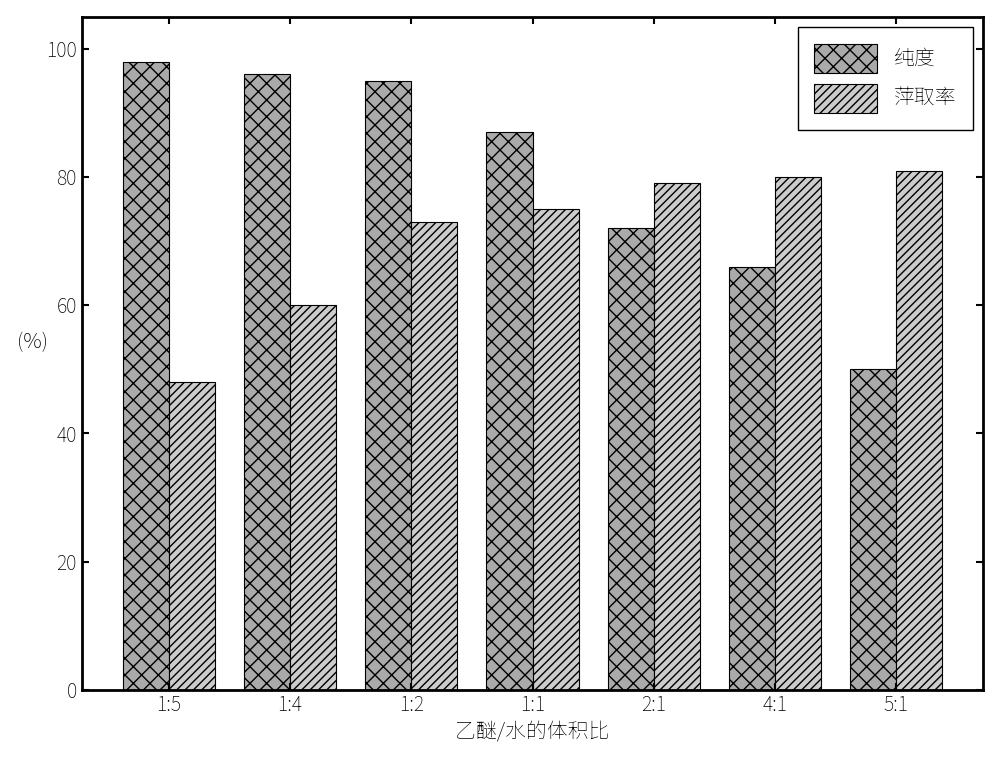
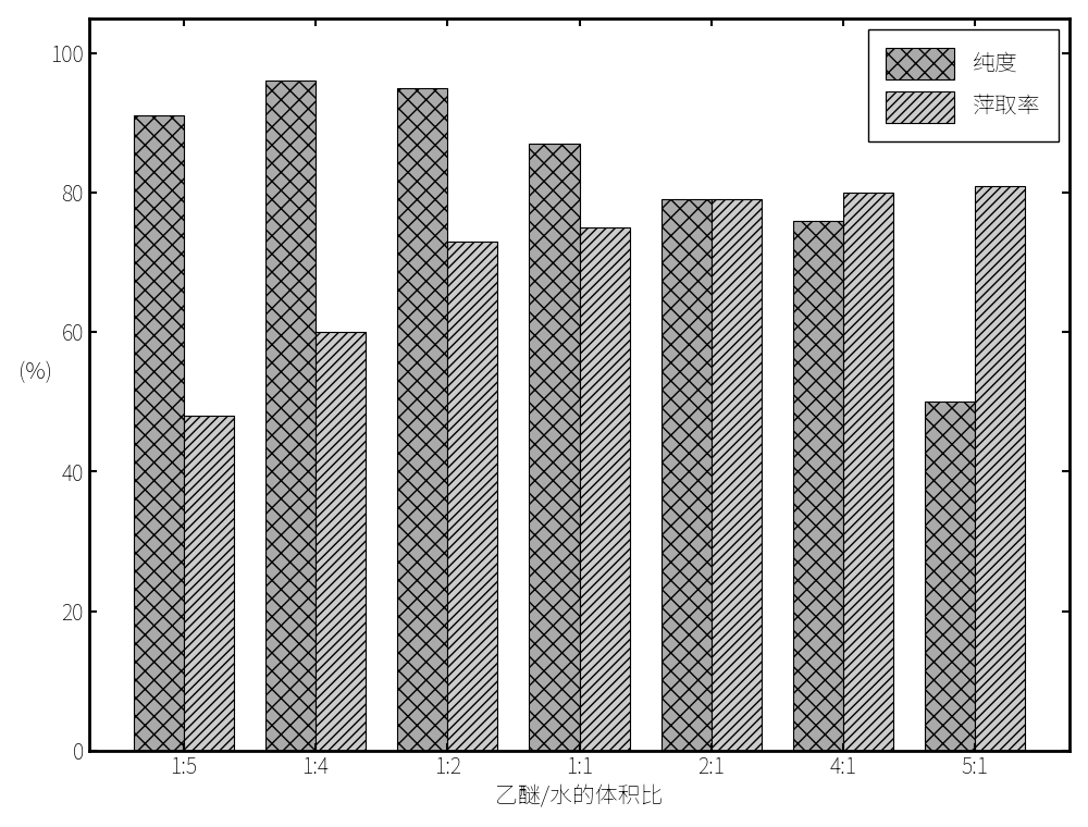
纯度/1:5: 98 -> 91
纯度/2:1: 72 -> 79
纯度/4:1: 66 -> 76
